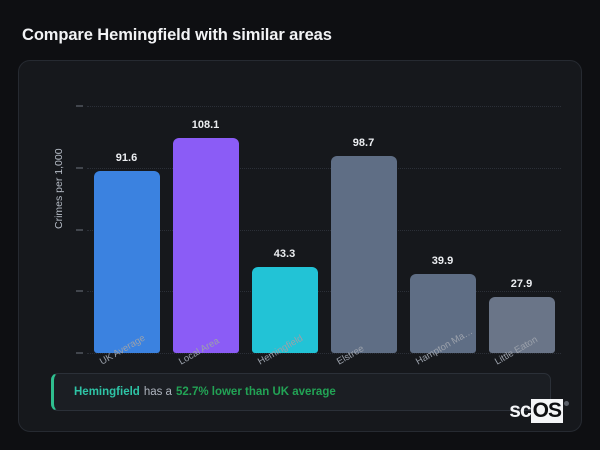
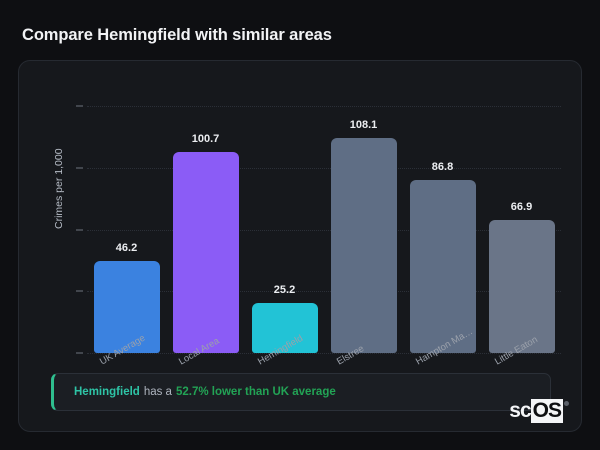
UK Average: 91.6 -> 46.2
Local Area: 108.1 -> 100.7
Hemingfield: 43.3 -> 25.2
Elstree: 98.7 -> 108.1
Hampton Ma…: 39.9 -> 86.8
Little Eaton: 27.9 -> 66.9
